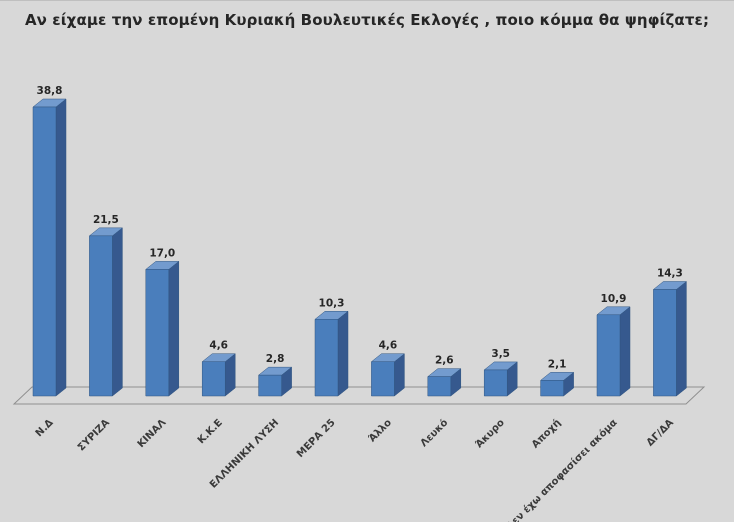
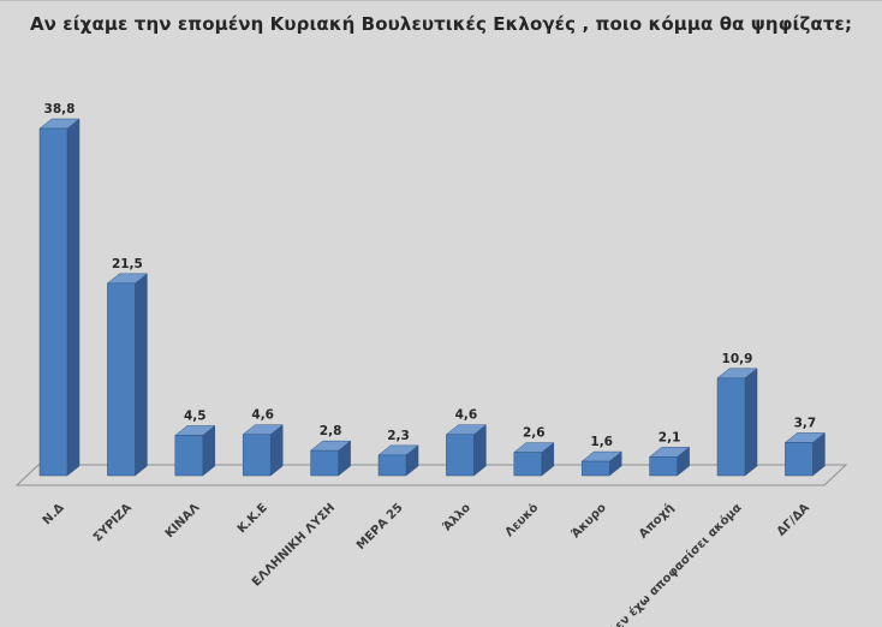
ΚΙΝΑΛ: 17,0 -> 4,5
ΜΕΡΑ 25: 10,3 -> 2,3
Άκυρο: 3,5 -> 1,6
ΔΓ/ΔΑ: 14,3 -> 3,7
